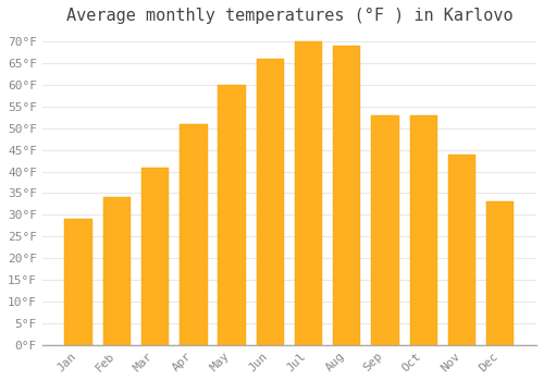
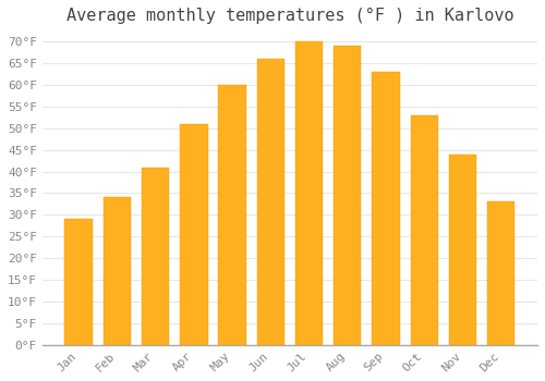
Sep: 53°F -> 63°F
